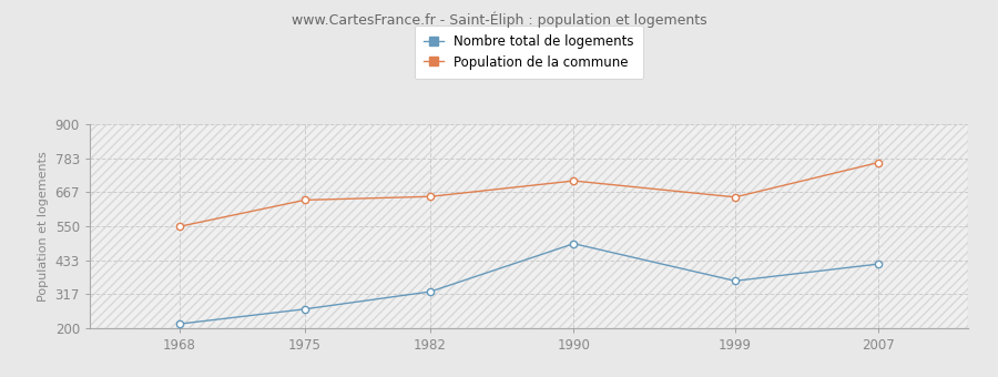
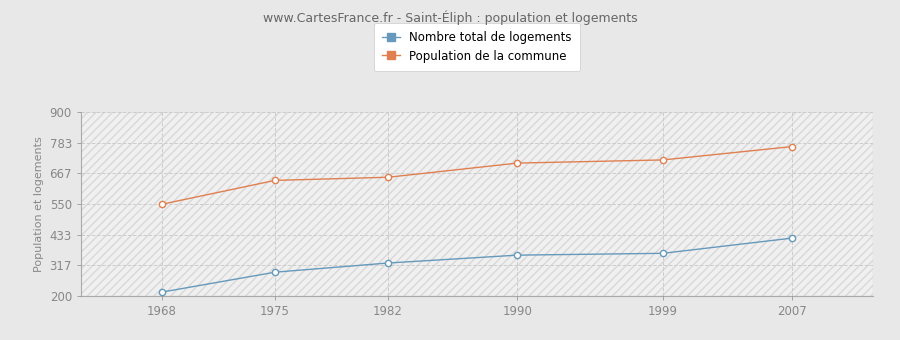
Nombre total de logements/1975: 265 -> 290
Nombre total de logements/1990: 490 -> 355
Population de la commune/1999: 650 -> 718
